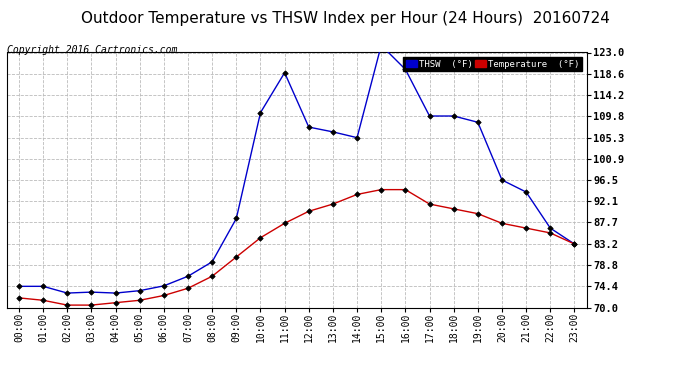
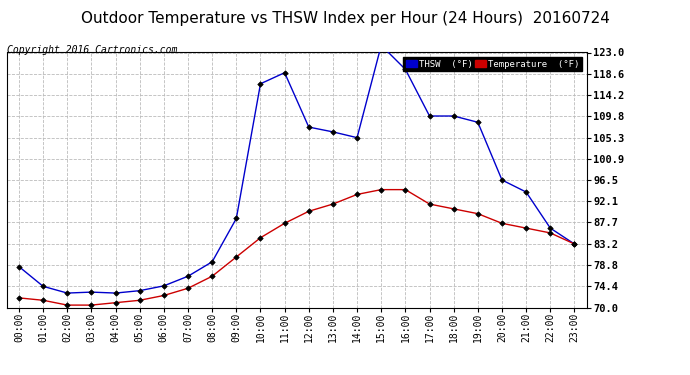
THSW (°F)/00:00: 74.4 -> 78.5
THSW (°F)/10:00: 110.5 -> 116.5
